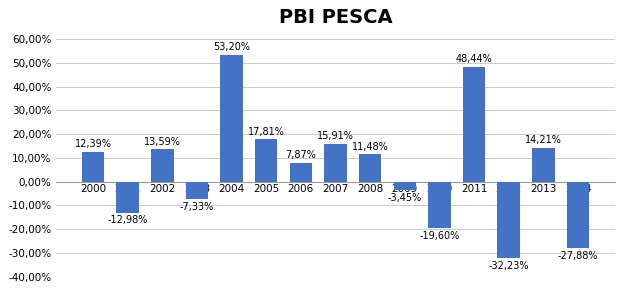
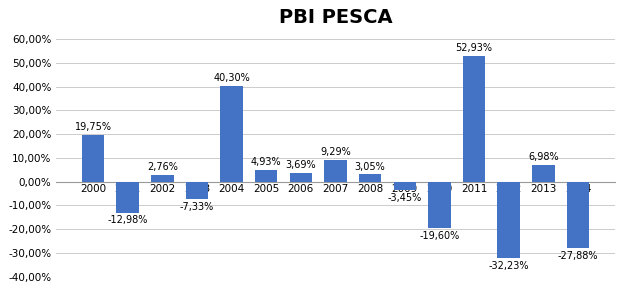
2000: 12,39% -> 19,75%
2002: 13,59% -> 2,76%
2004: 53,20% -> 40,30%
2005: 17,81% -> 4,93%
2006: 7,87% -> 3,69%
2007: 15,91% -> 9,29%
2008: 11,48% -> 3,05%
2011: 48,44% -> 52,93%
2013: 14,21% -> 6,98%
